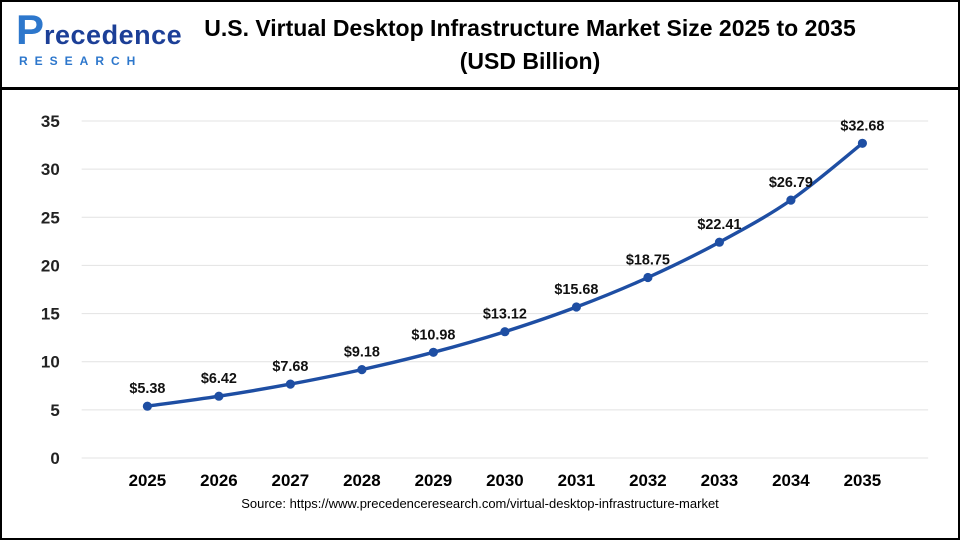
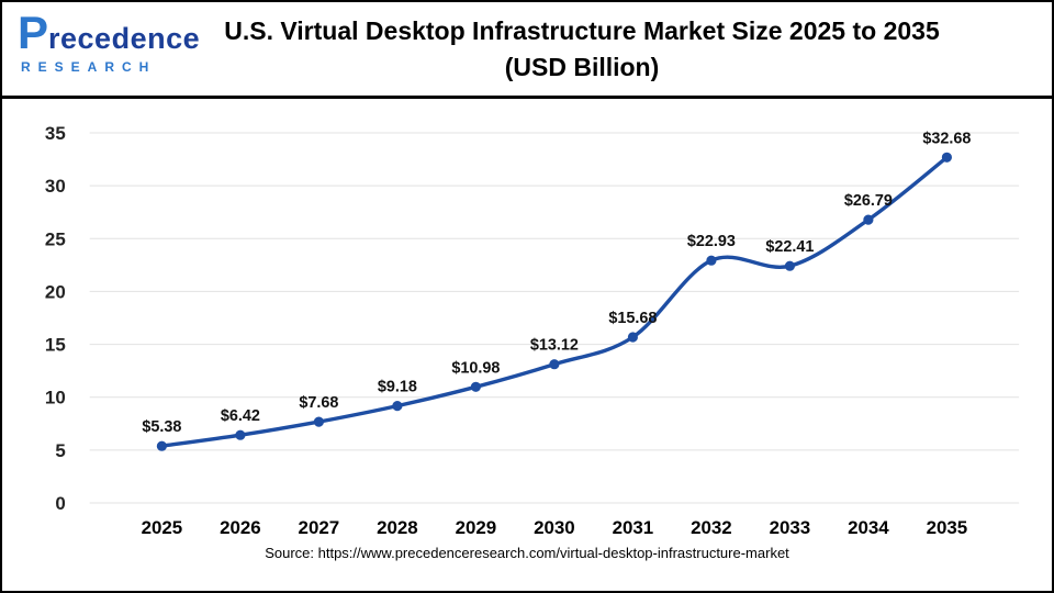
2032: $18.75 -> $22.93
